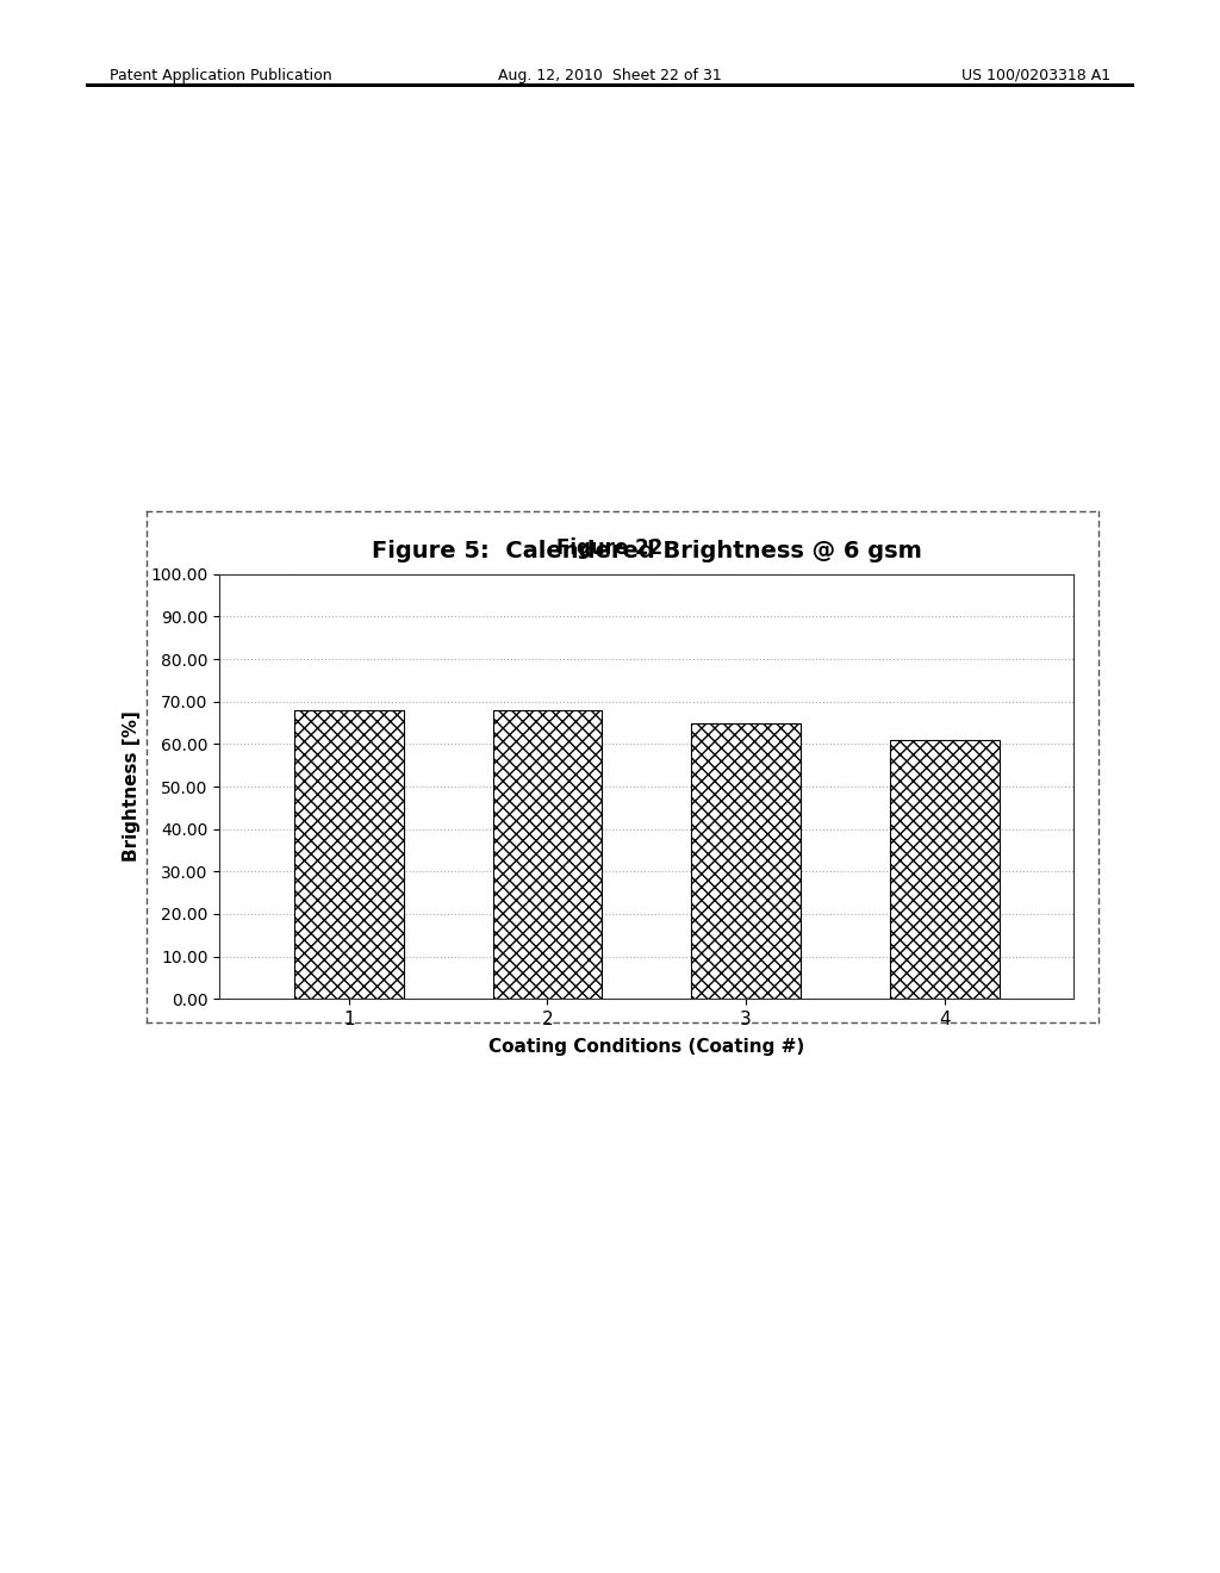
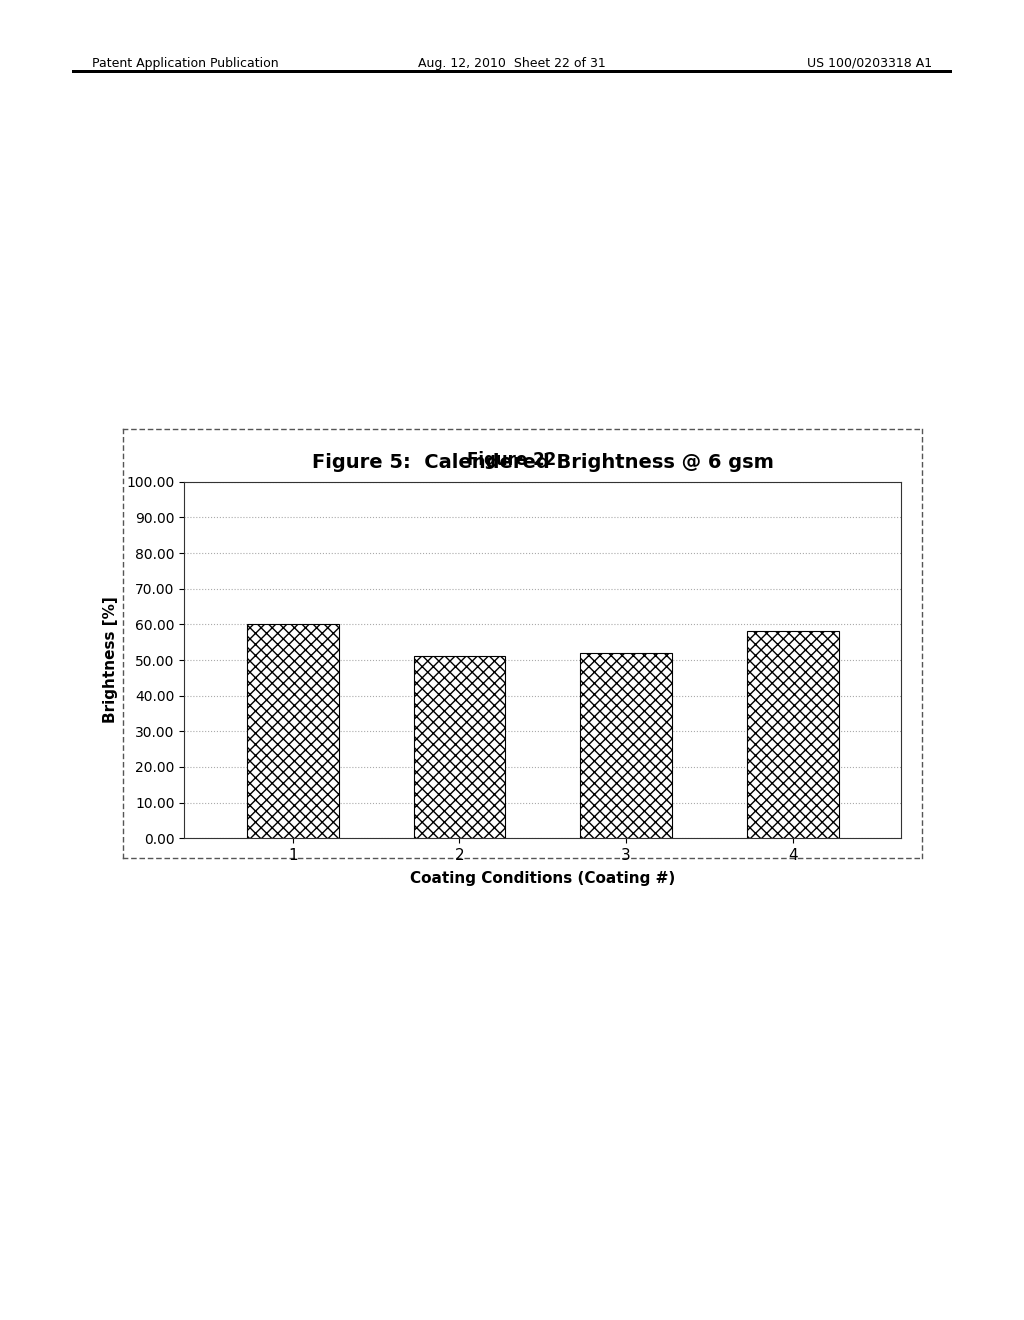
1: 68 -> 60
2: 68 -> 51
3: 65 -> 52
4: 61 -> 58
